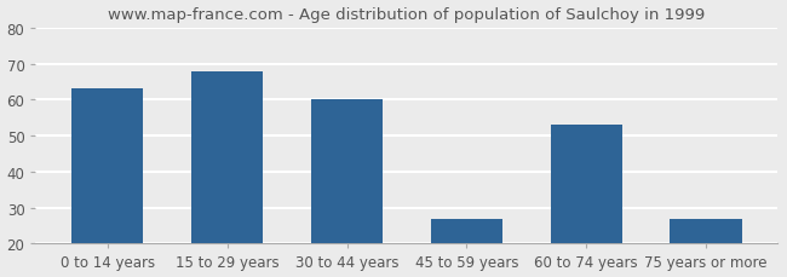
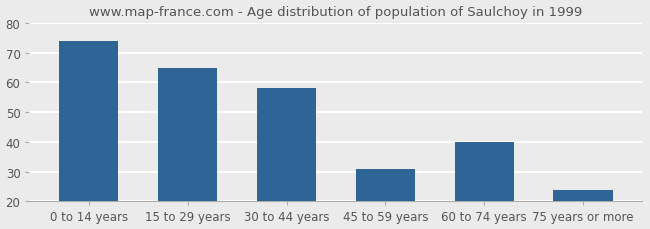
0 to 14 years: 63 -> 74
15 to 29 years: 68 -> 65
30 to 44 years: 60 -> 58
45 to 59 years: 27 -> 31
60 to 74 years: 53 -> 40
75 years or more: 27 -> 24
